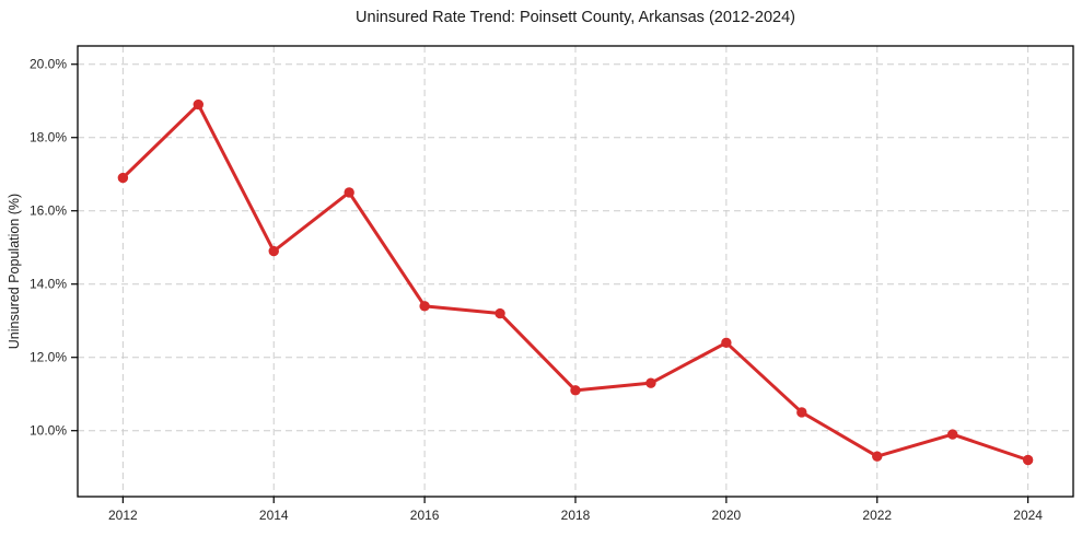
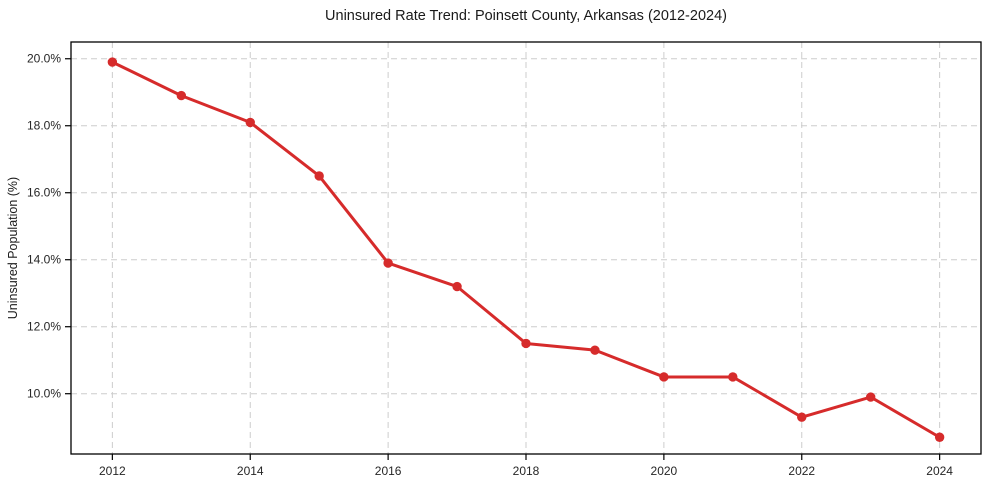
2012: 16.9% -> 19.9%
2014: 14.9% -> 18.1%
2016: 13.4% -> 13.9%
2018: 11.1% -> 11.5%
2020: 12.4% -> 10.5%
2024: 9.2% -> 8.7%
